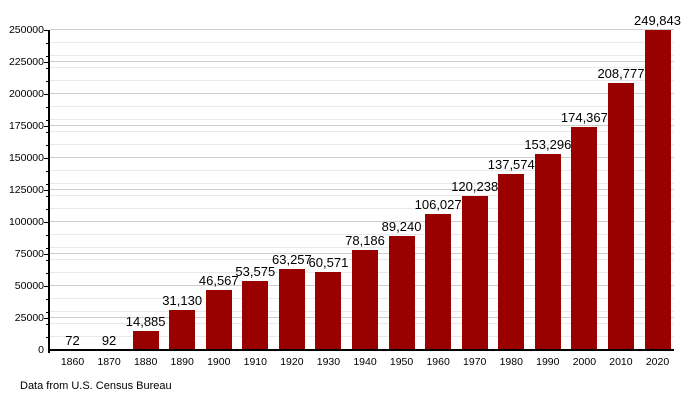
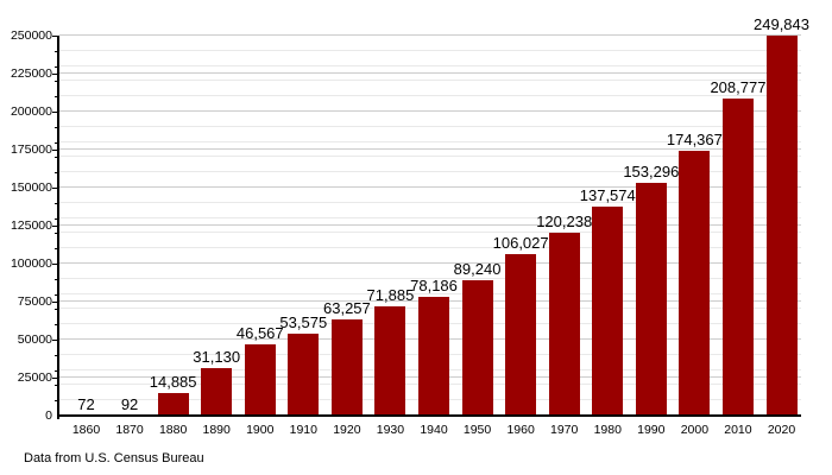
1930: 60,571 -> 71,885
